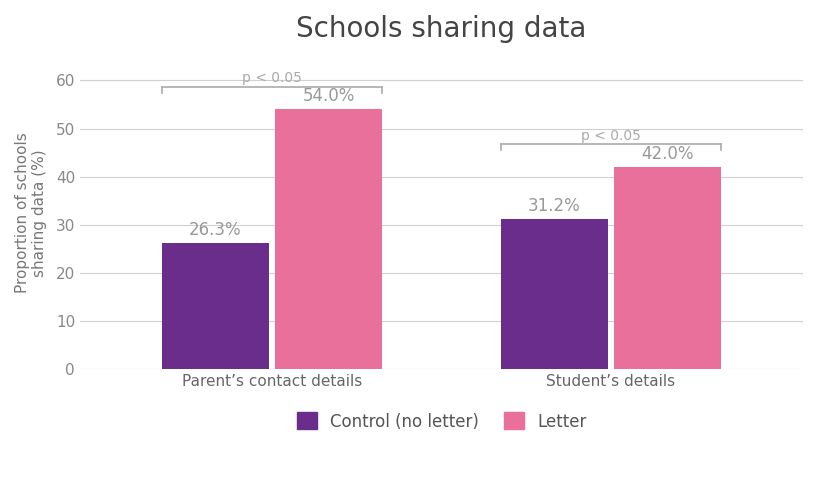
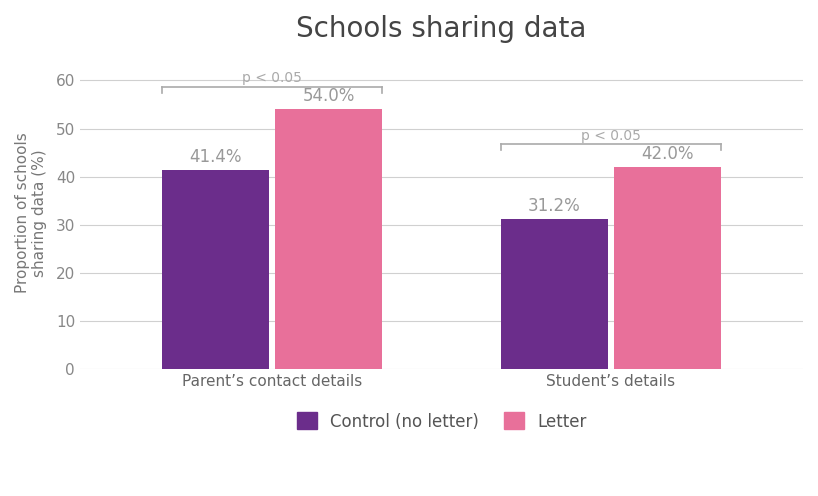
Control (no letter)/Parent’s contact details: 26.3% -> 41.4%
